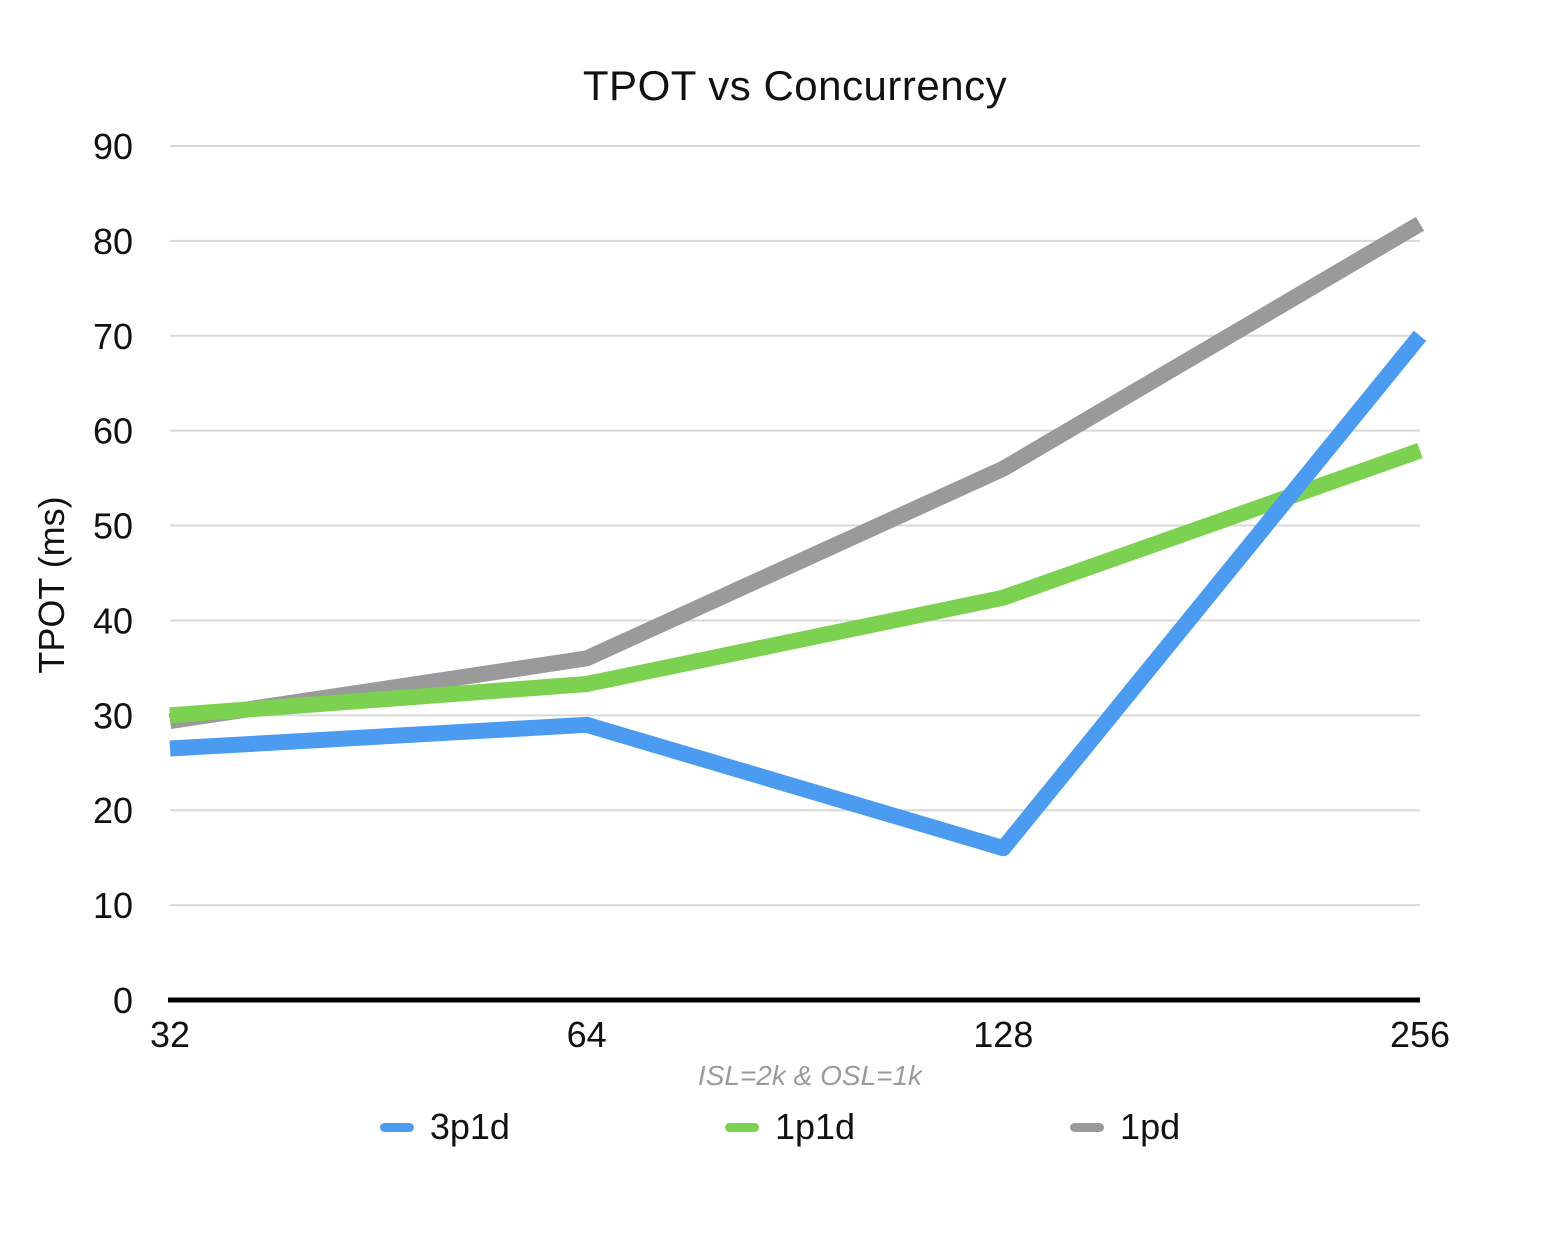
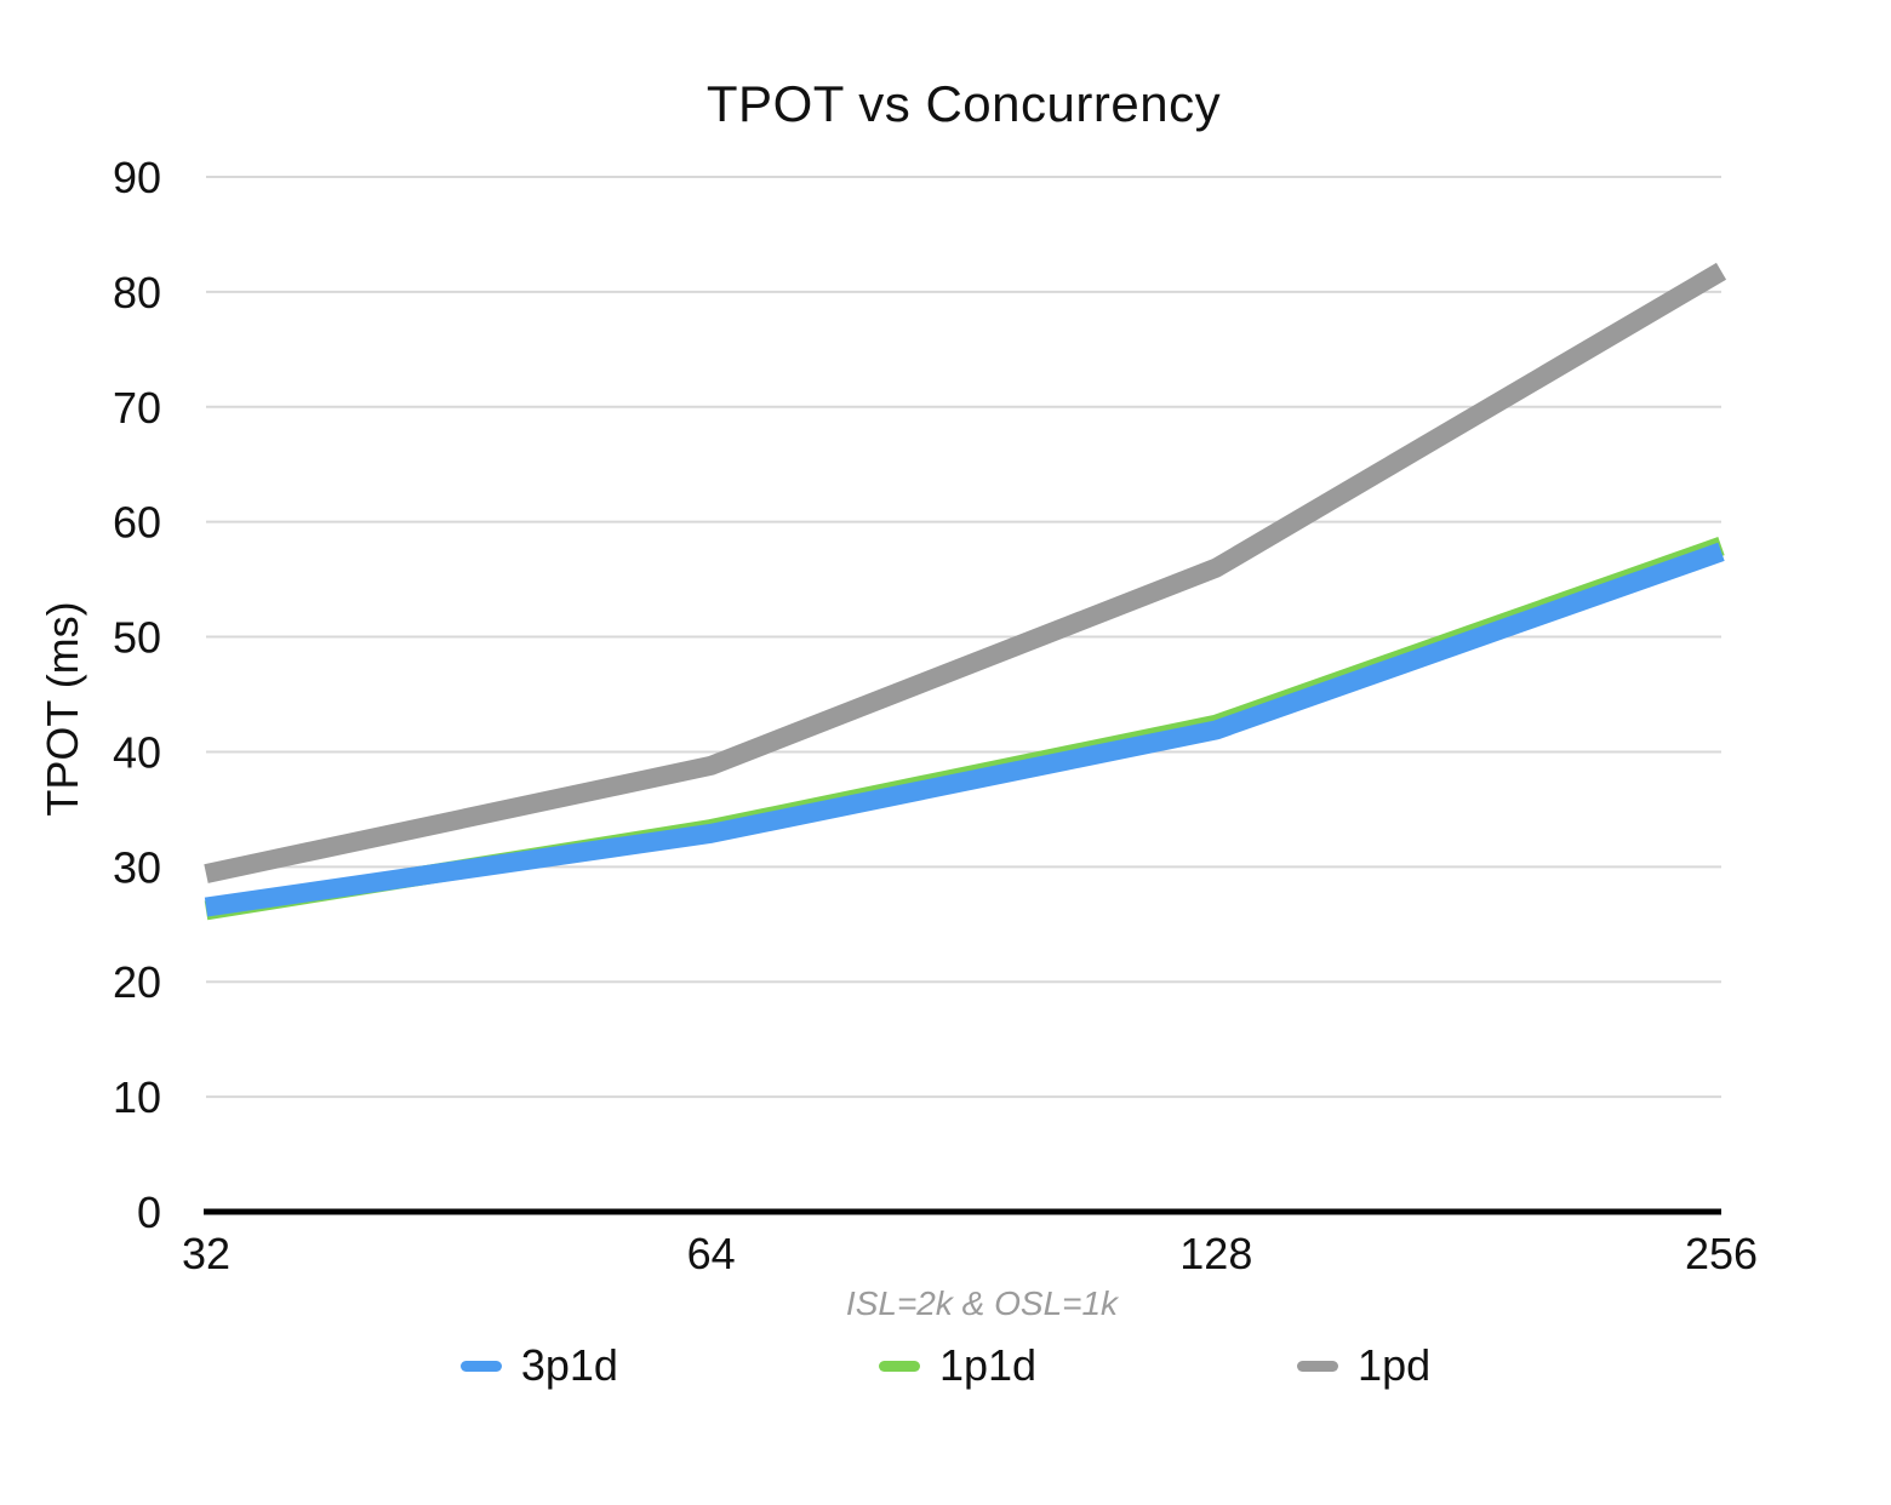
1p1d/32: 30 -> 26
3p1d/64: 29 -> 33
1pd/64: 36 -> 39
3p1d/128: 16 -> 42
3p1d/256: 70 -> 57
